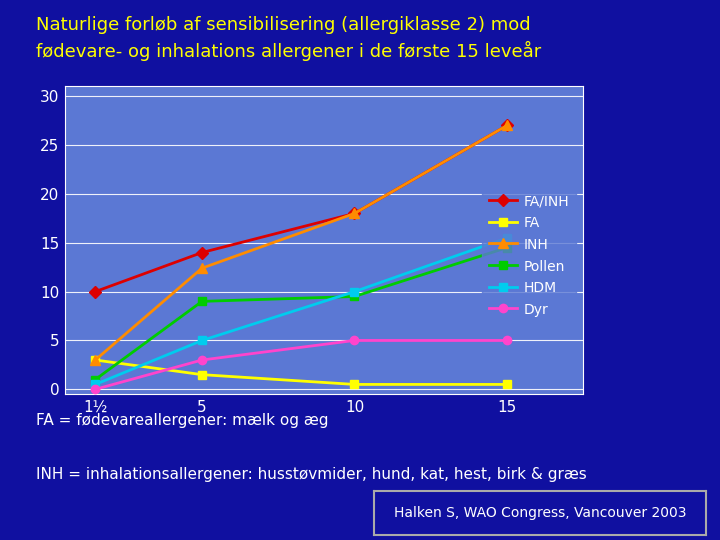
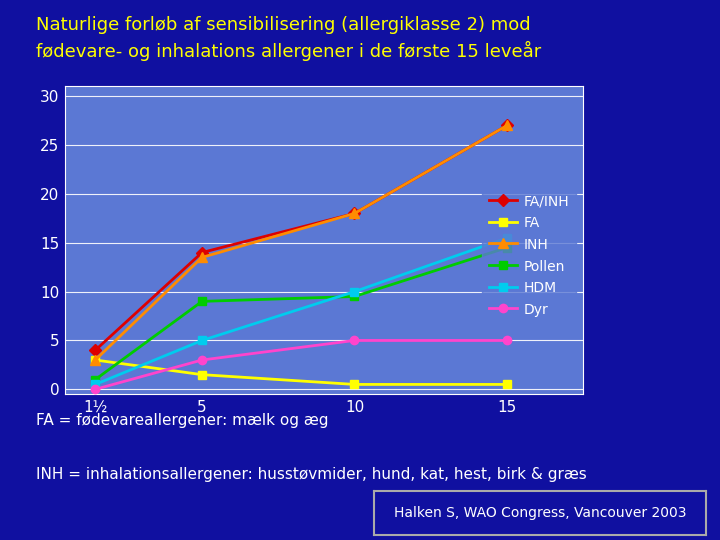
FA/INH/1½: 10 -> 4
INH/5: 12.4 -> 13.5
